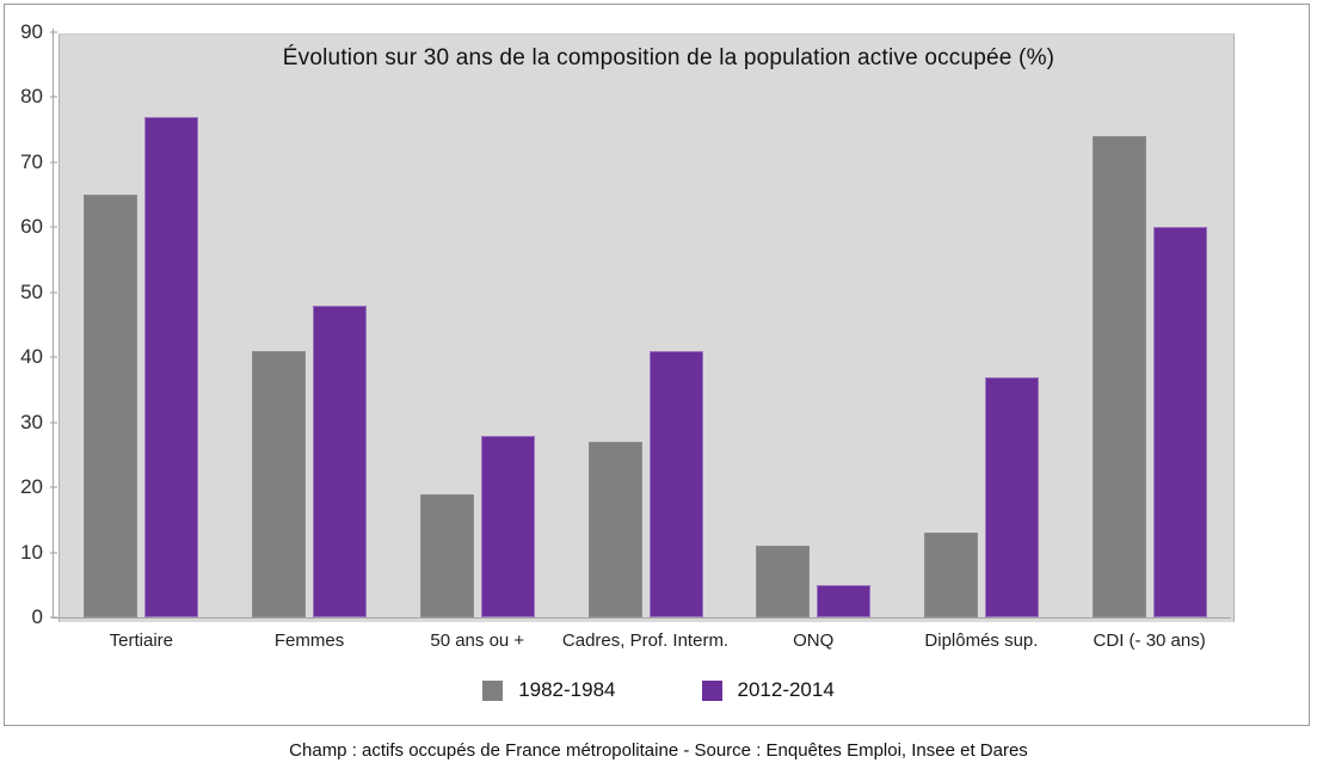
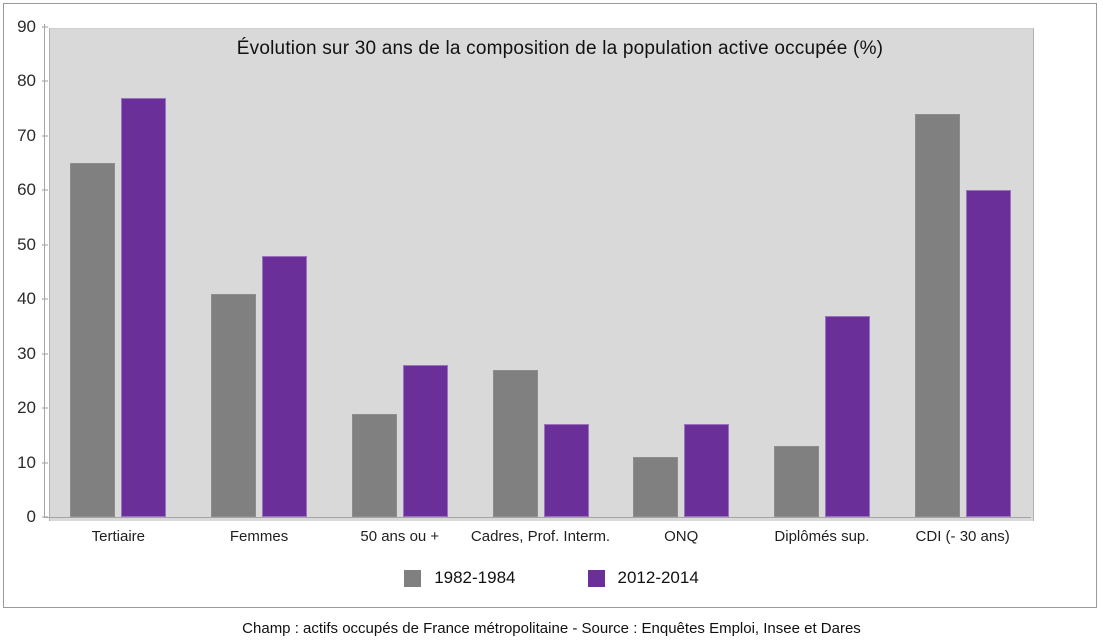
2012-2014/Cadres, Prof. Interm.: 41 -> 17
2012-2014/ONQ: 5 -> 17
